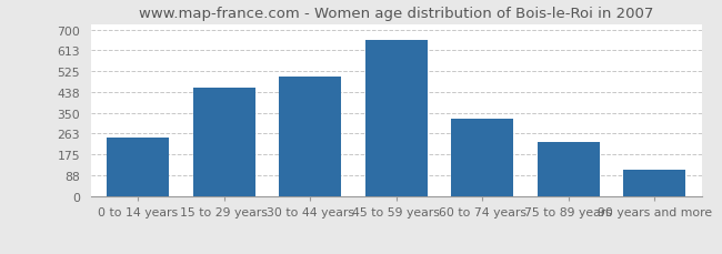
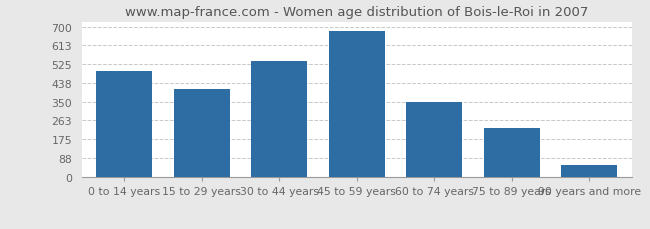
0 to 14 years: 245 -> 492
15 to 29 years: 455 -> 410
30 to 44 years: 505 -> 540
45 to 59 years: 655 -> 680
60 to 74 years: 325 -> 349
90 years and more: 110 -> 55
